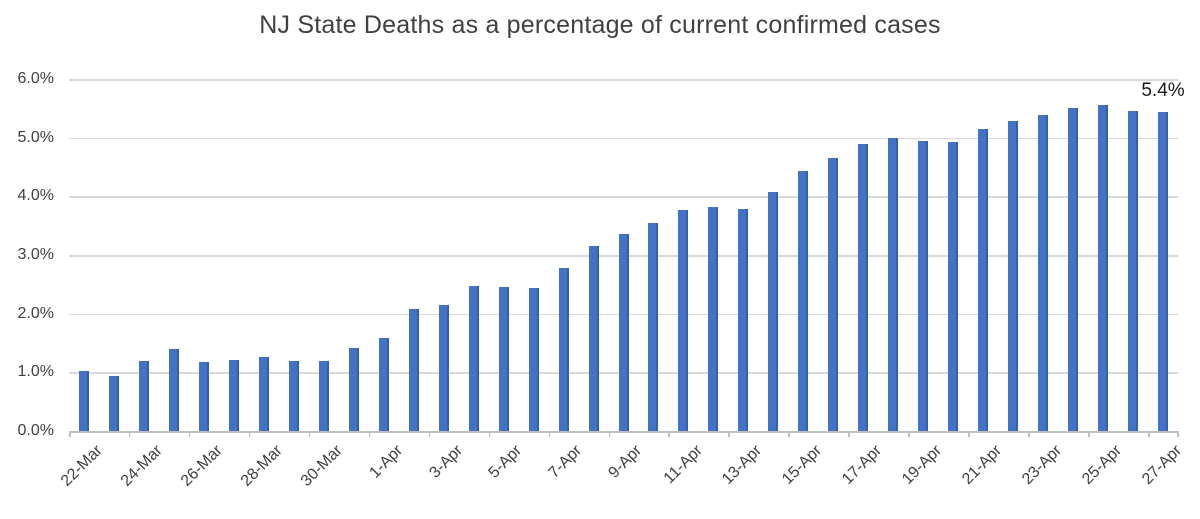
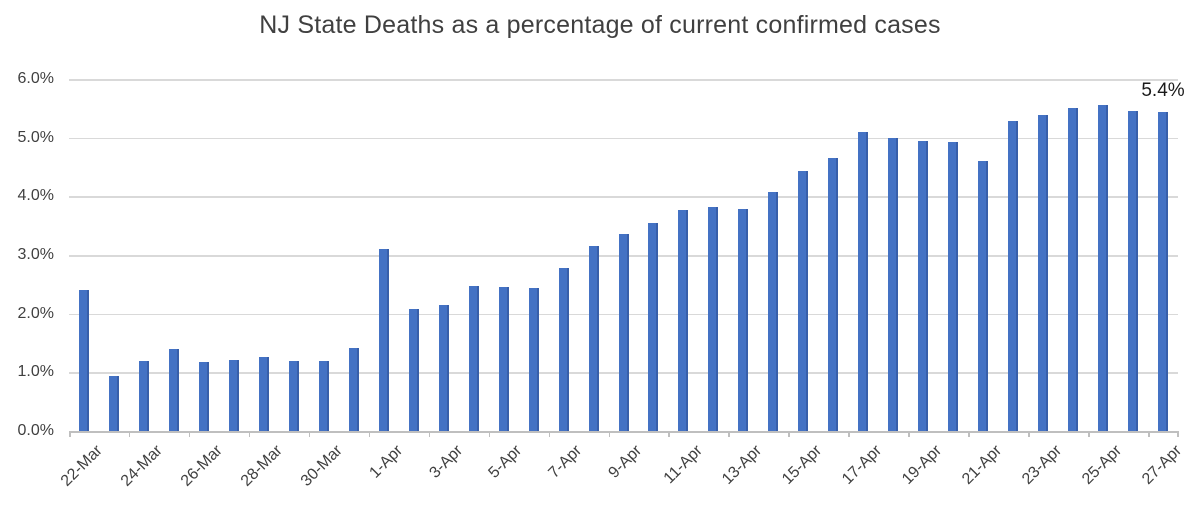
22-Mar: 1.0% -> 2.4%
1-Apr: 1.6% -> 3.1%
17-Apr: 4.9% -> 5.1%
21-Apr: 5.2% -> 4.6%
